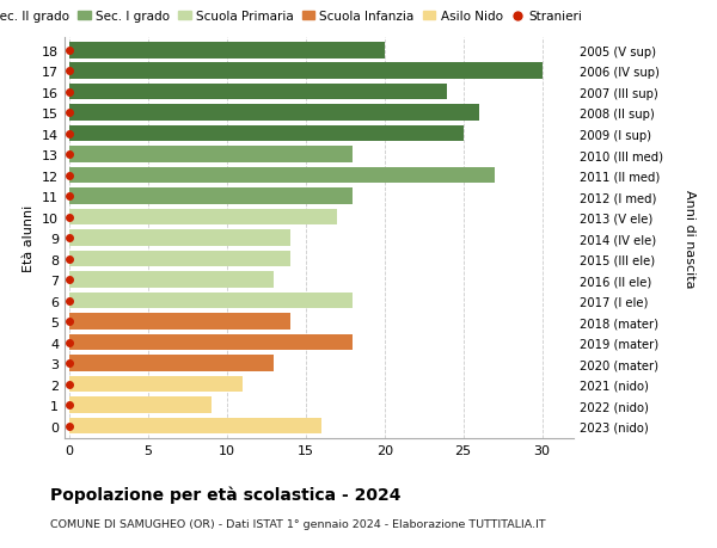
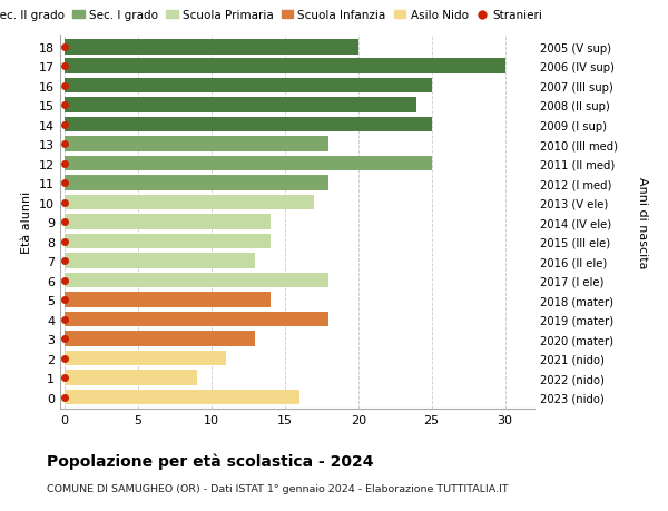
16: 24 -> 25
15: 26 -> 24
12: 27 -> 25
